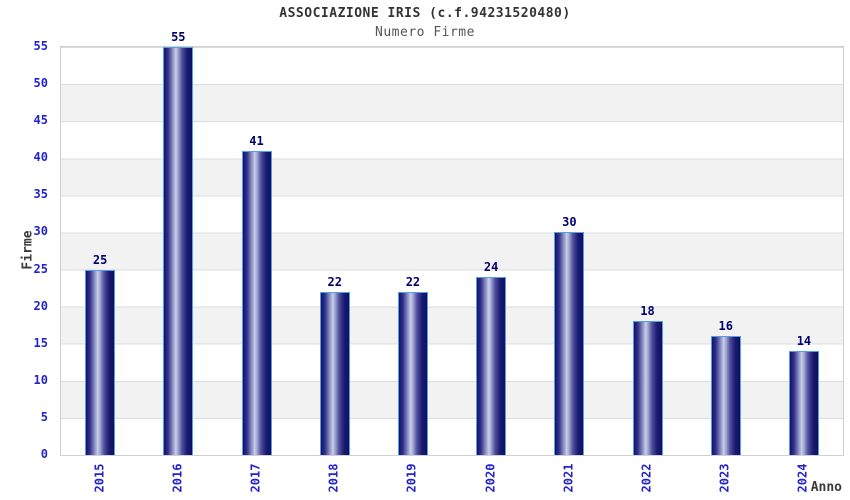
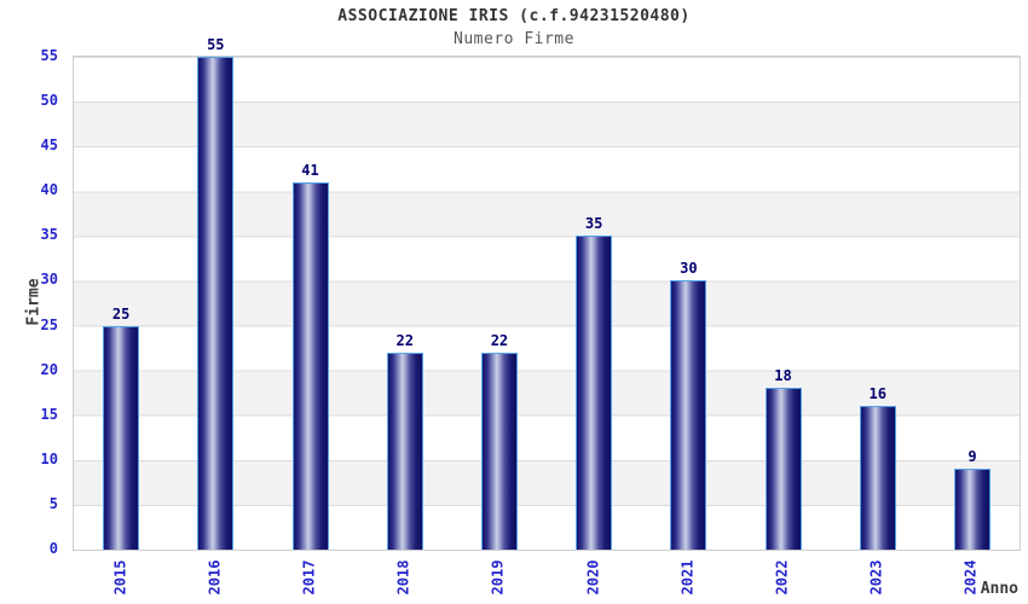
2020: 24 -> 35
2024: 14 -> 9
